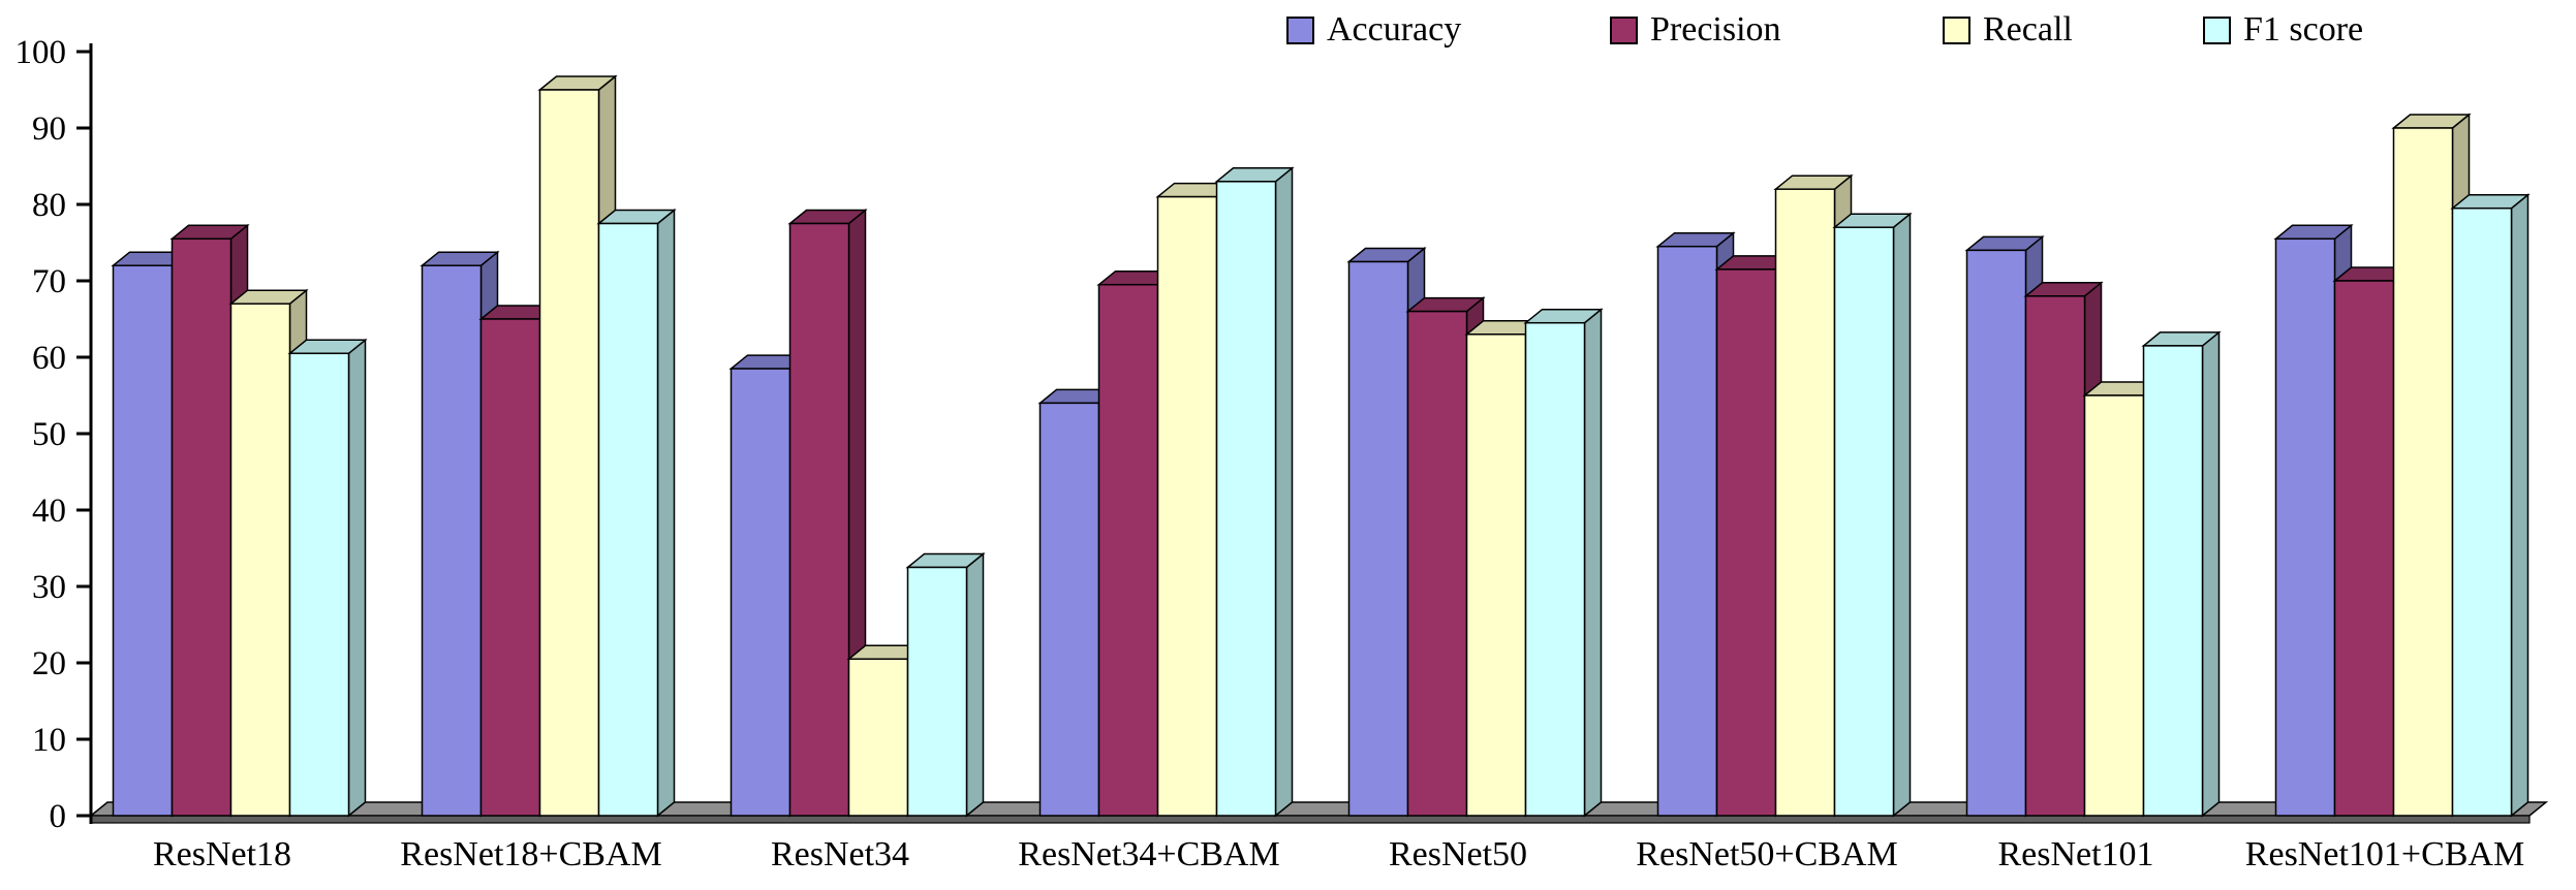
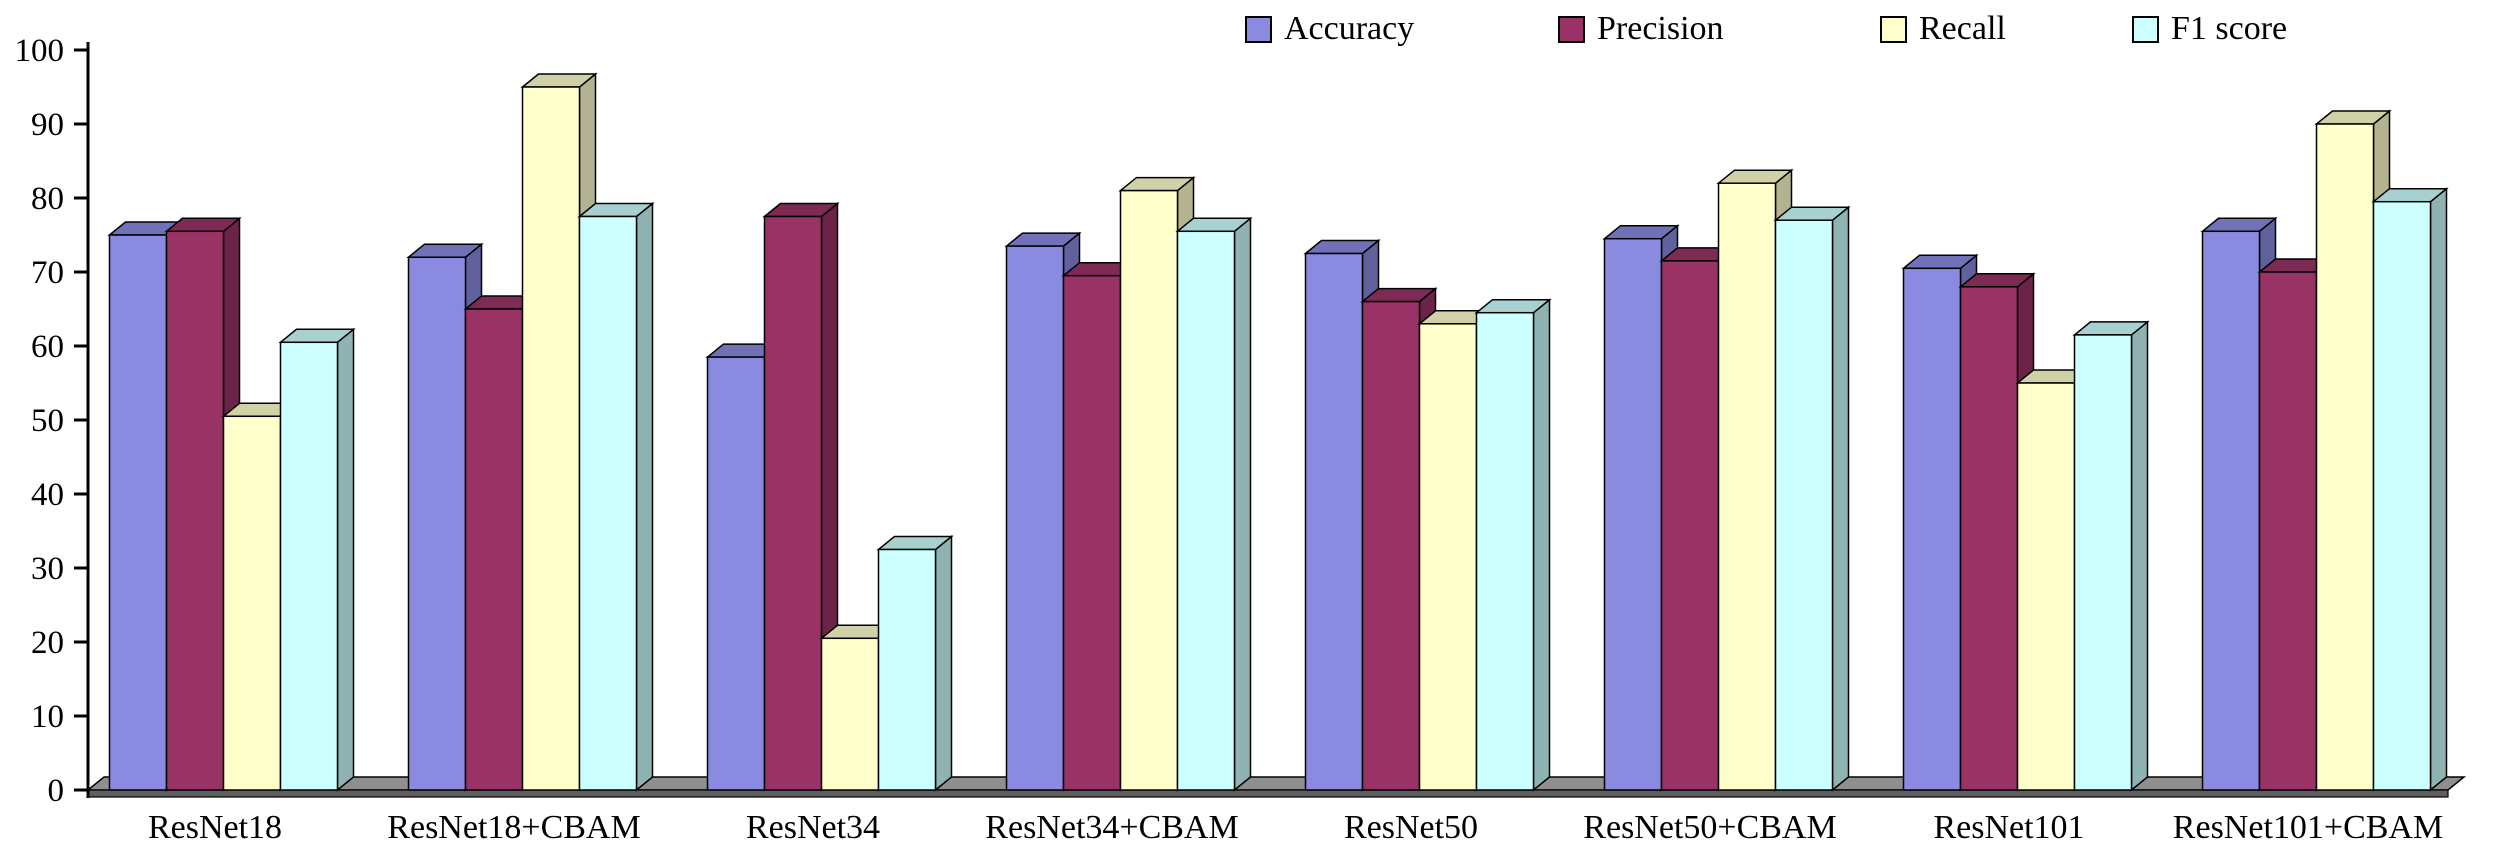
Accuracy/ResNet18: 72 -> 75
Recall/ResNet18: 67 -> 50
Accuracy/ResNet34+CBAM: 54 -> 74
F1 score/ResNet34+CBAM: 83 -> 76
Accuracy/ResNet101: 74 -> 70
